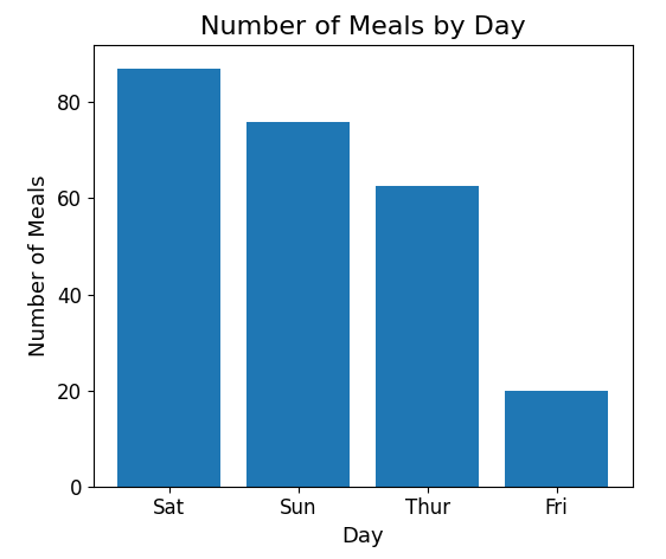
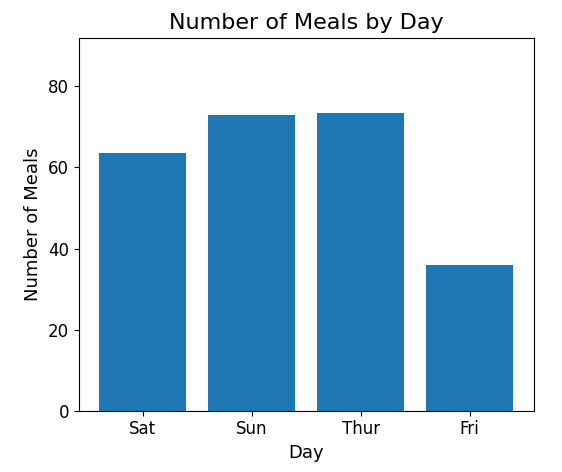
Sat: 87.0 -> 63.5
Sun: 76.0 -> 73.0
Thur: 62.5 -> 73.5
Fri: 19.8 -> 36.0
